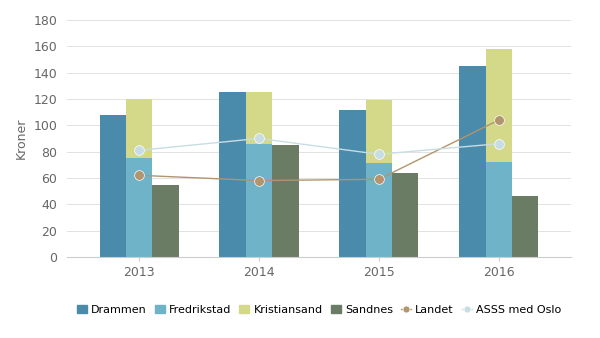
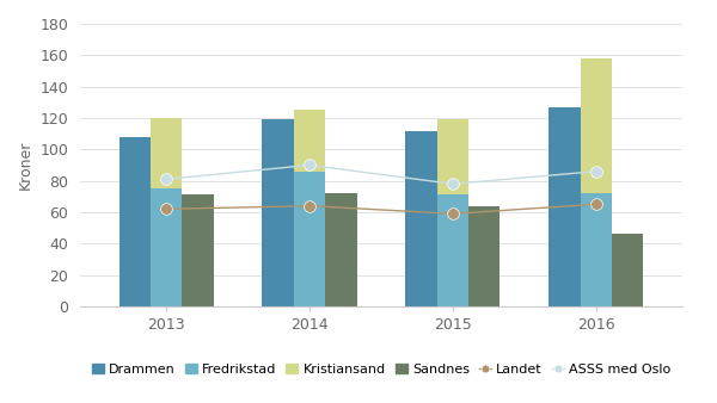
Sandnes/2013: 55 -> 71
Drammen/2014: 125 -> 119
Landet/2014: 58 -> 64
Sandnes/2014: 85 -> 72
Drammen/2016: 145 -> 127
Landet/2016: 104 -> 65
